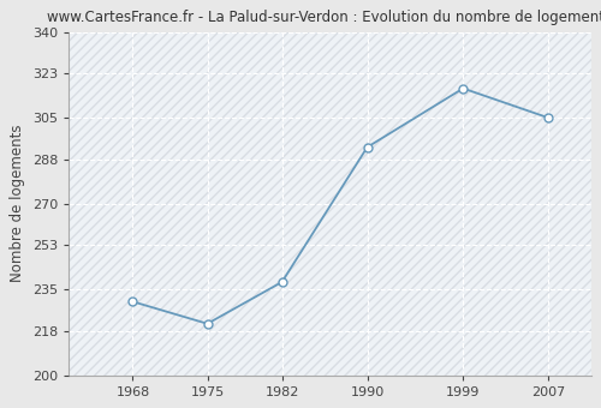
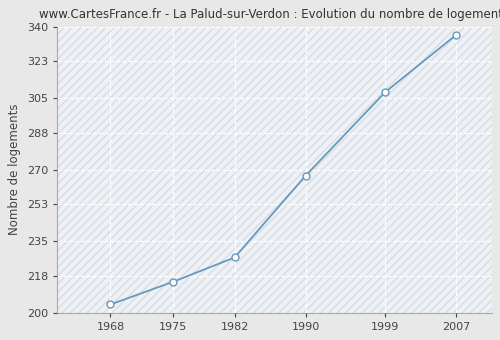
1968: 230 -> 204
1975: 221 -> 215
1982: 238 -> 227
1990: 293 -> 267
1999: 317 -> 308
2007: 305 -> 336
